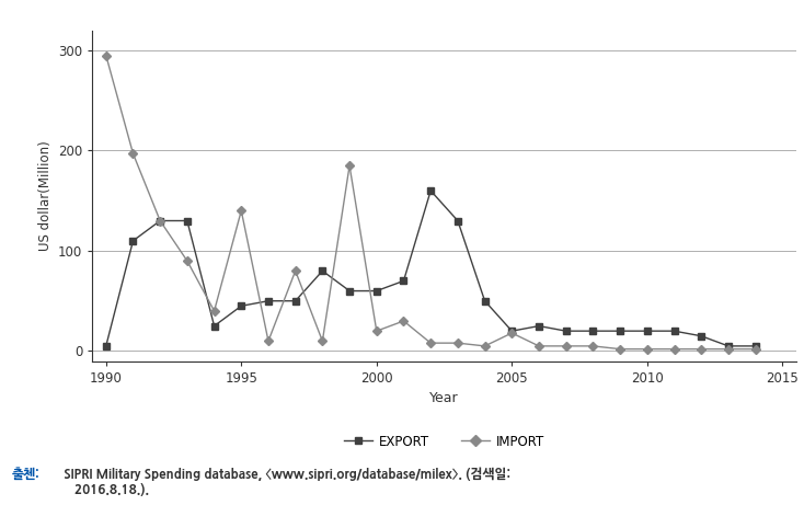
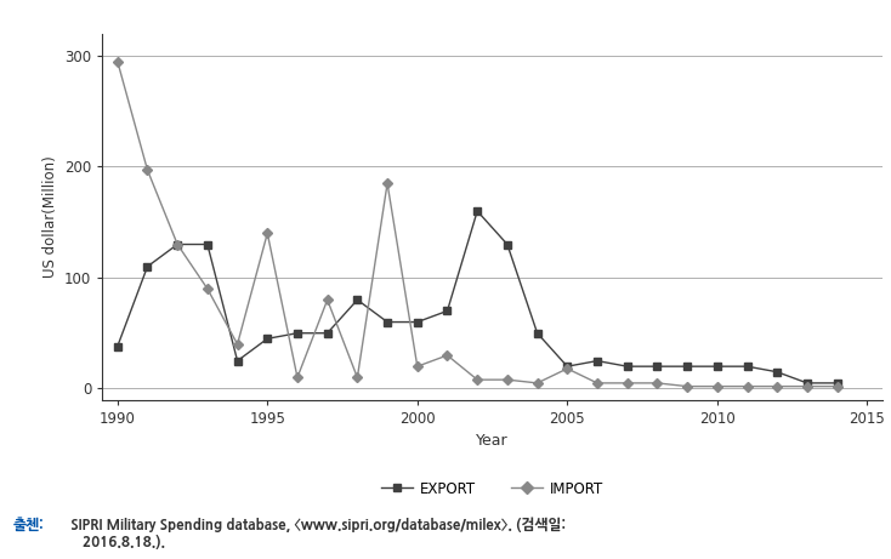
EXPORT/1990: 5 -> 38
